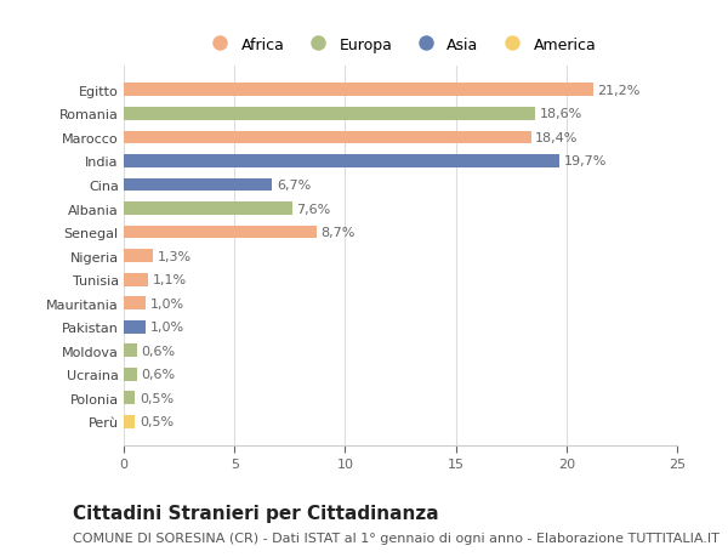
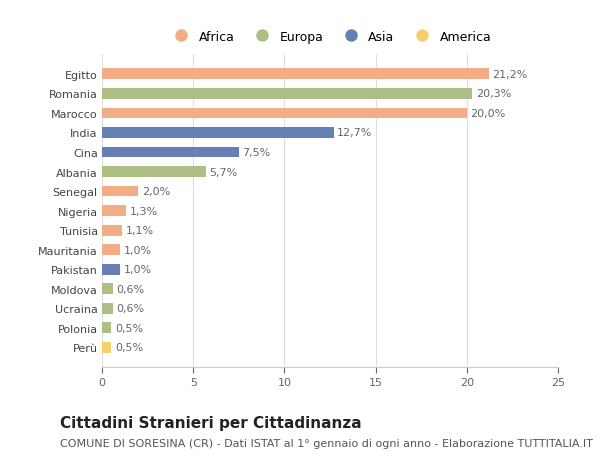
Romania: 18,6% -> 20,3%
Marocco: 18,4% -> 20,0%
India: 19,7% -> 12,7%
Cina: 6,7% -> 7,5%
Albania: 7,6% -> 5,7%
Senegal: 8,7% -> 2,0%
